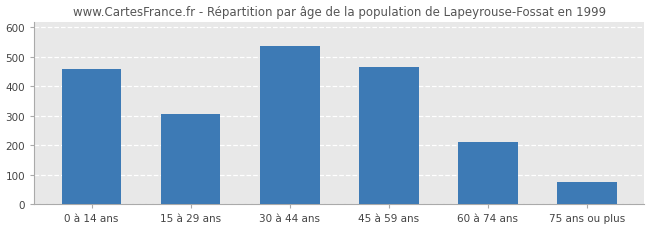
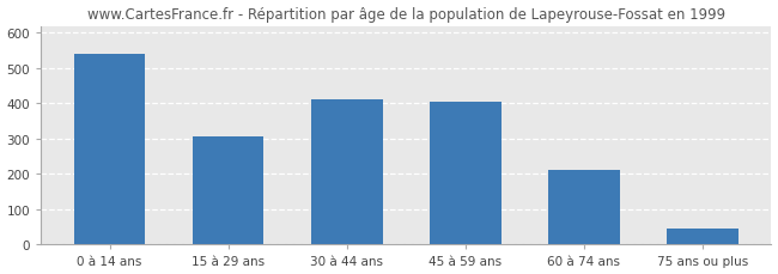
0 à 14 ans: 458 -> 540
30 à 44 ans: 537 -> 410
45 à 59 ans: 466 -> 405
75 ans ou plus: 75 -> 45
